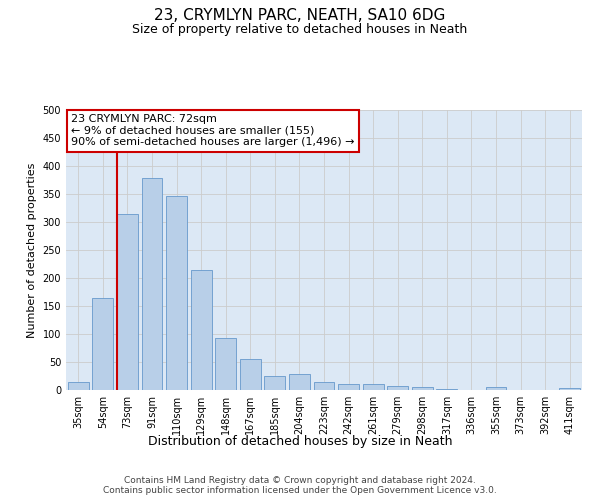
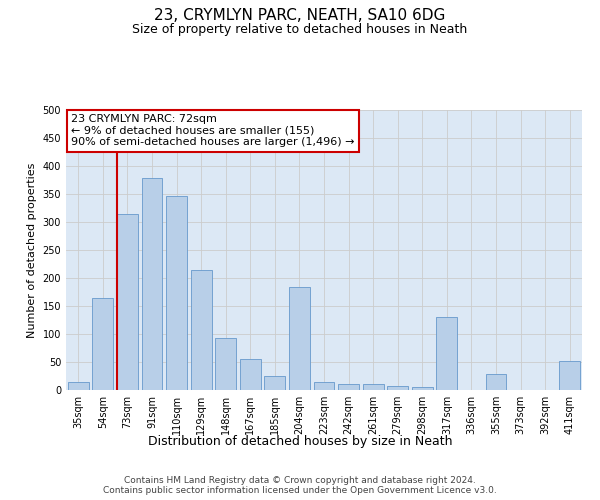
204sqm: 29 -> 184
317sqm: 1 -> 130
355sqm: 5 -> 28
411sqm: 4 -> 52
